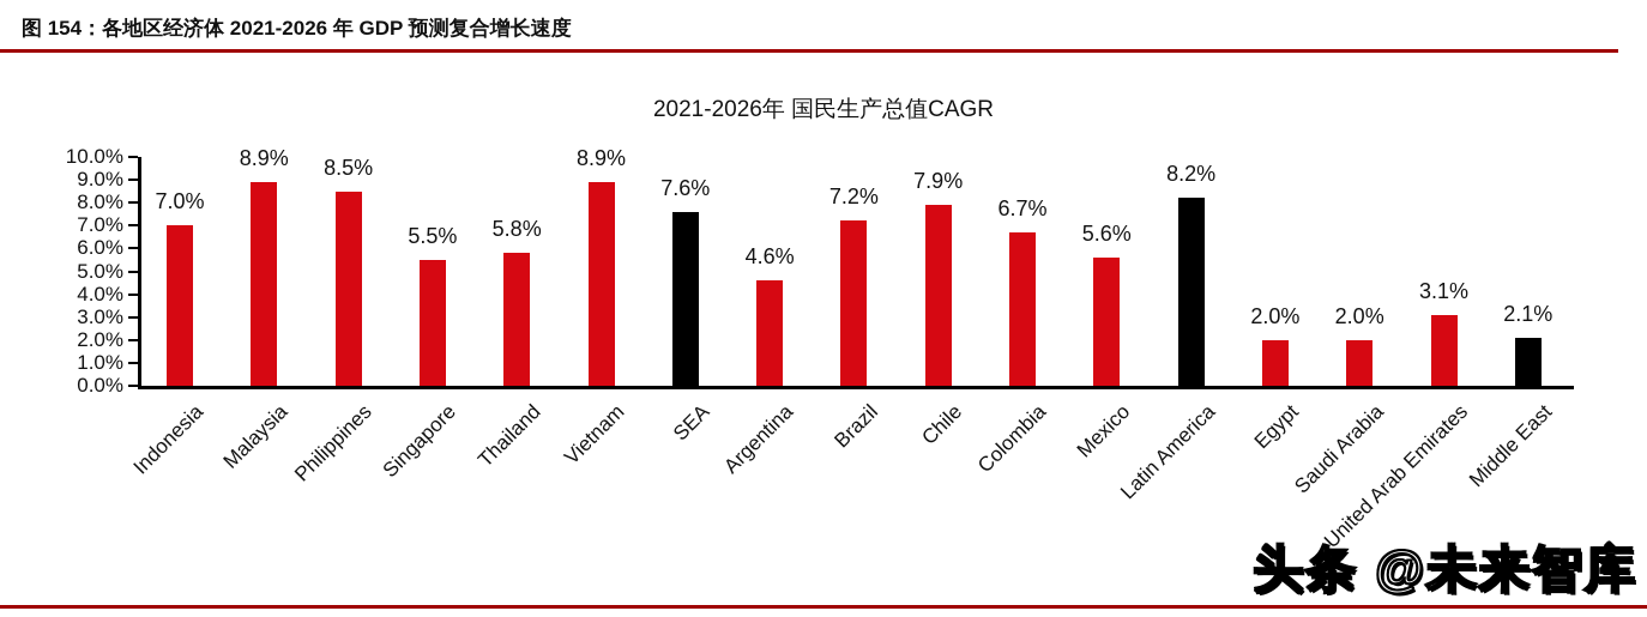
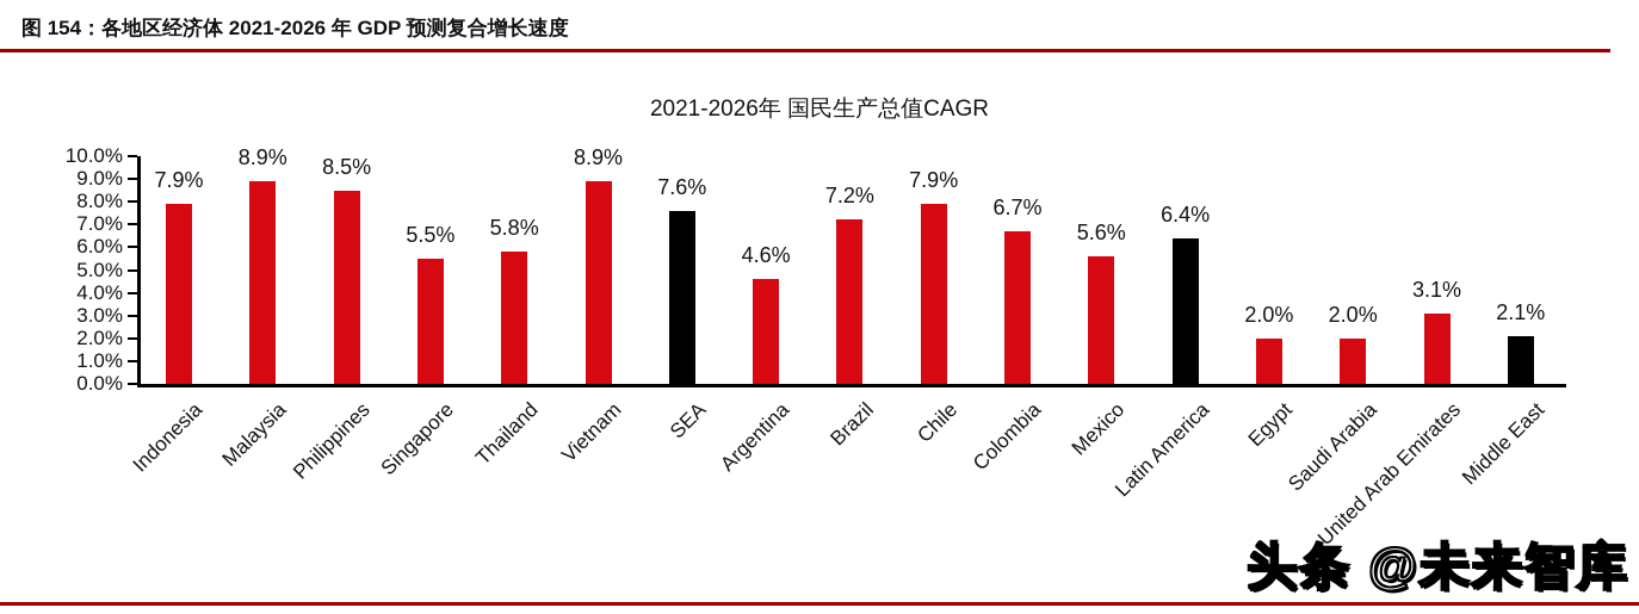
Indonesia: 7.0% -> 7.9%
Latin America: 8.2% -> 6.4%
